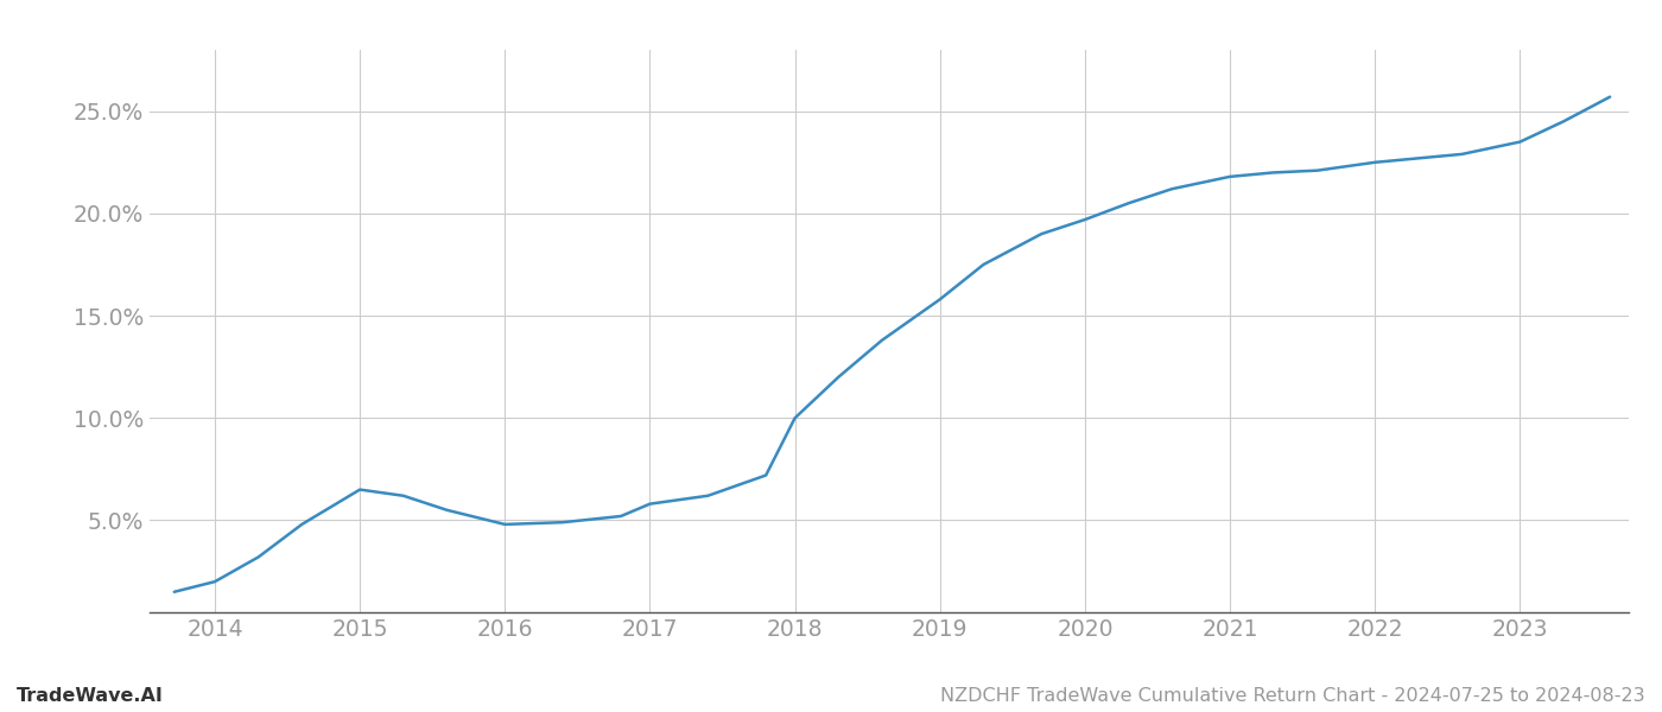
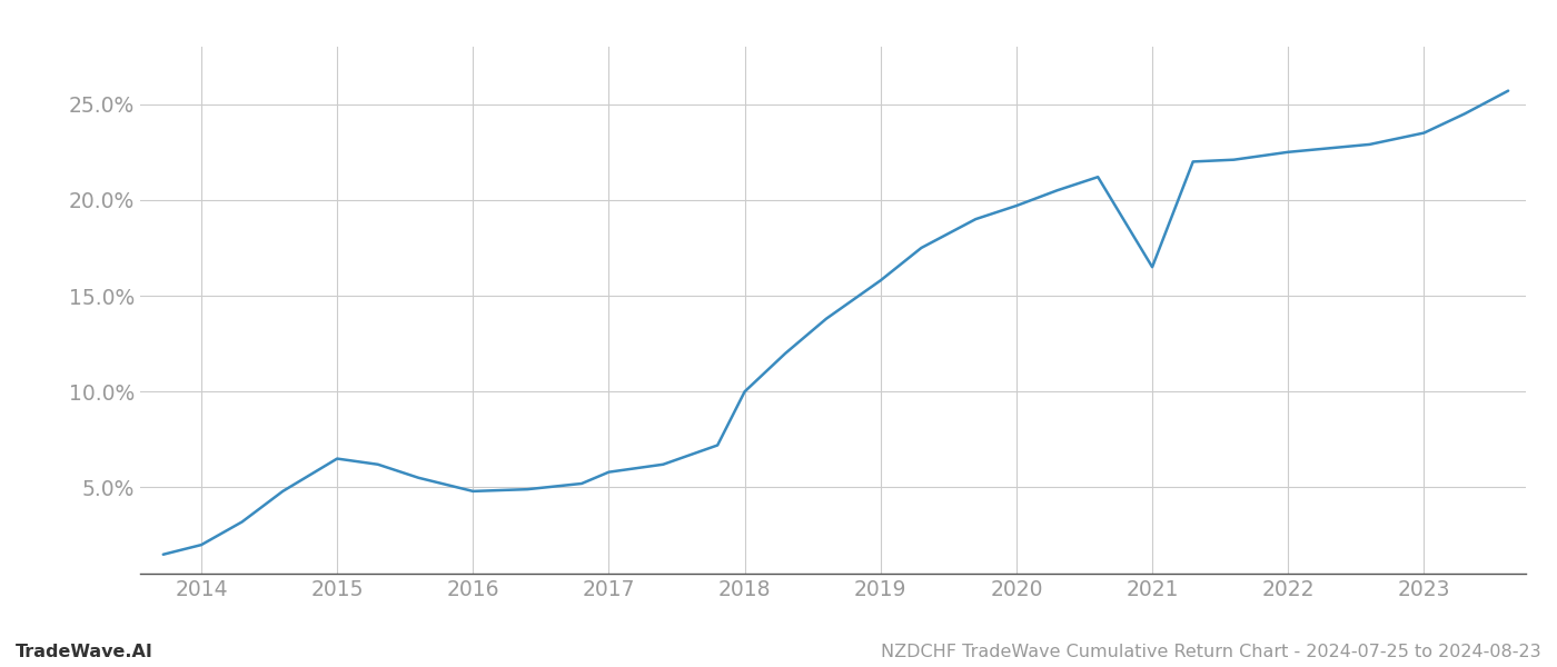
2021: 21.8% -> 16.5%
